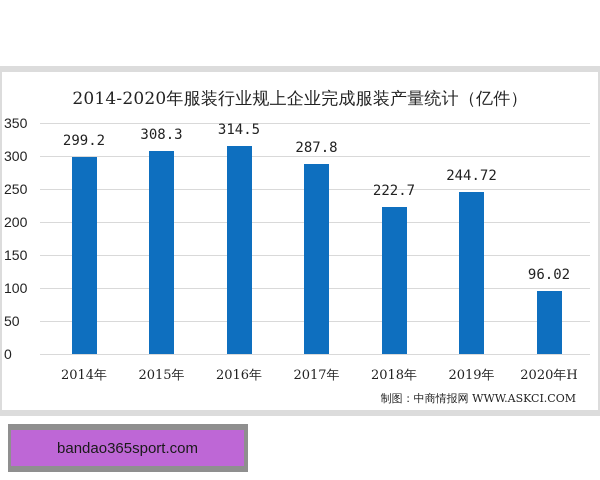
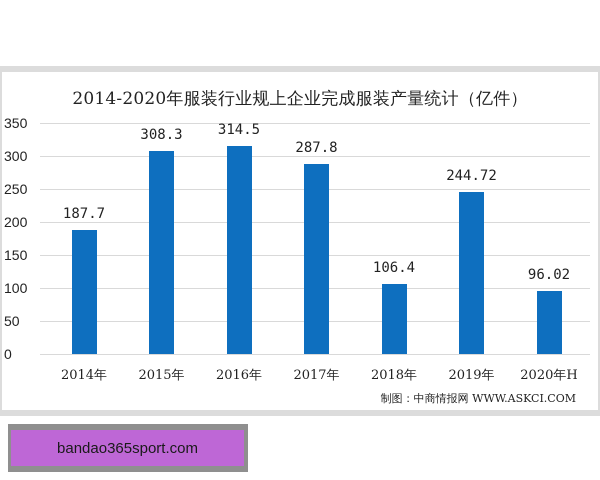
2014年: 299.2 -> 187.7
2018年: 222.7 -> 106.4
